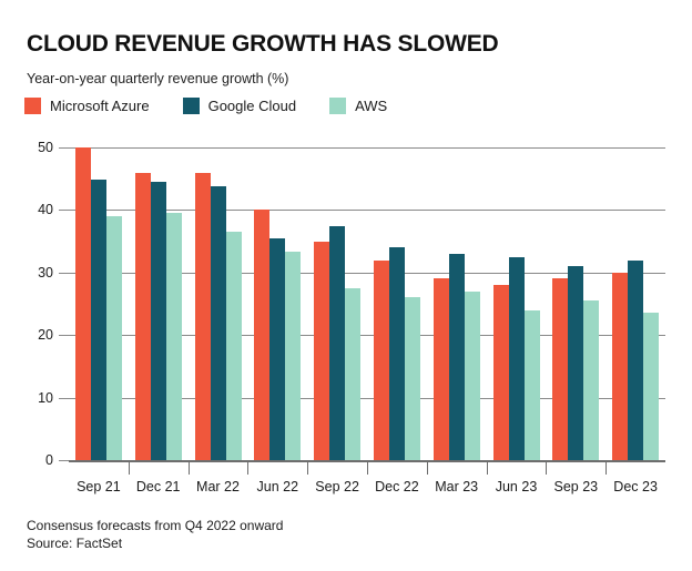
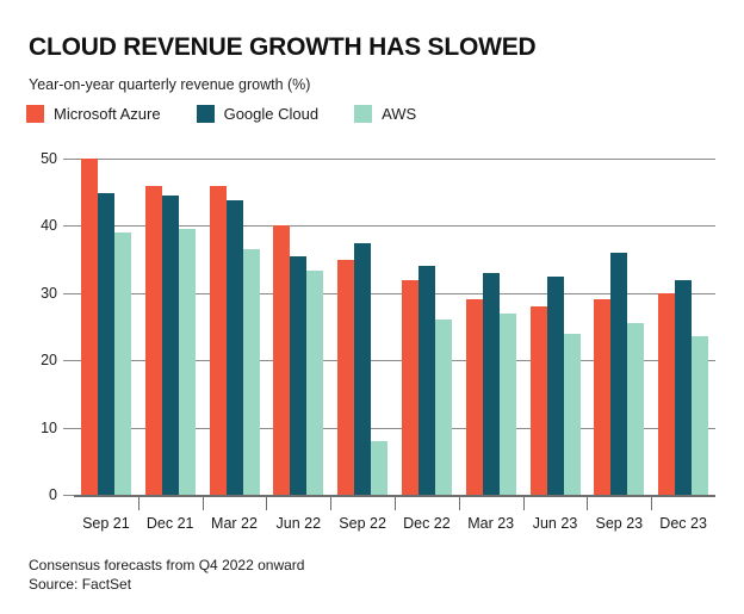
AWS/Sep 22: 28 -> 8
Google Cloud/Sep 23: 31 -> 36
